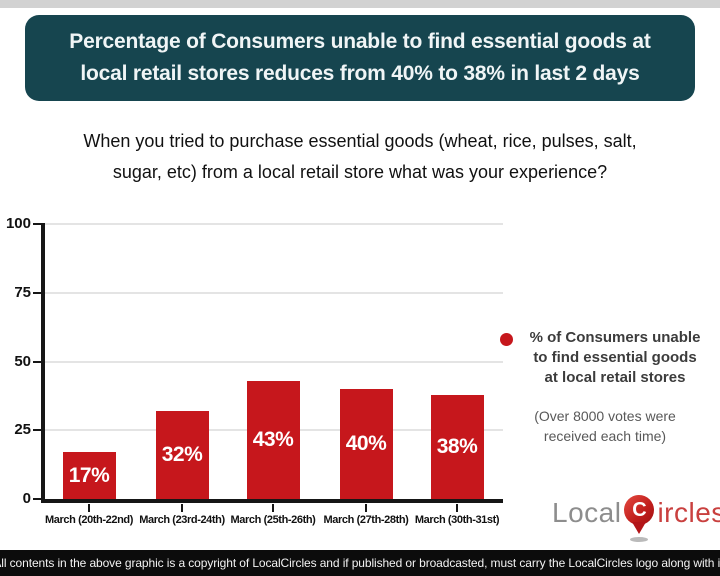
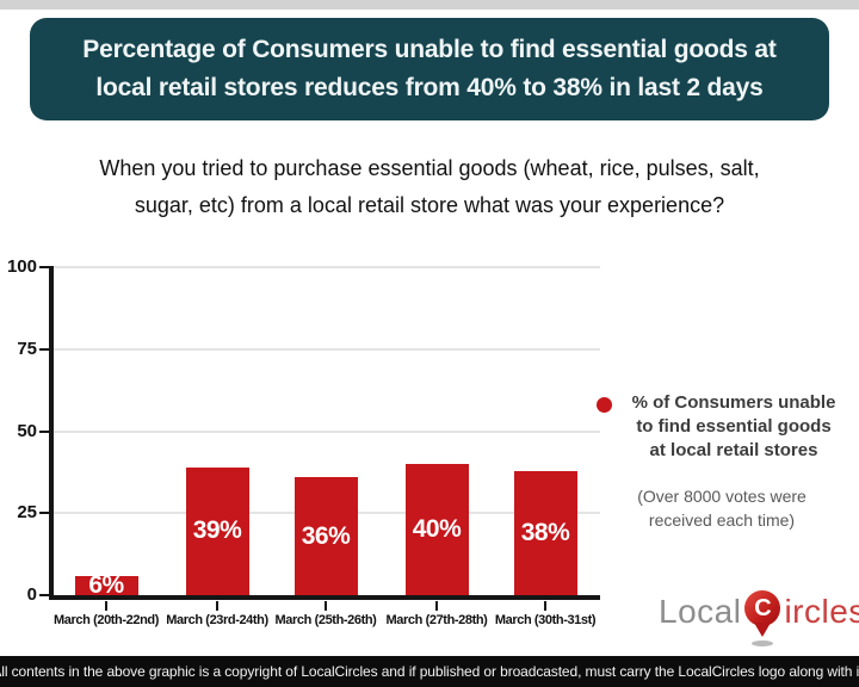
March (20th-22nd): 17% -> 6%
March (23rd-24th): 32% -> 39%
March (25th-26th): 43% -> 36%
